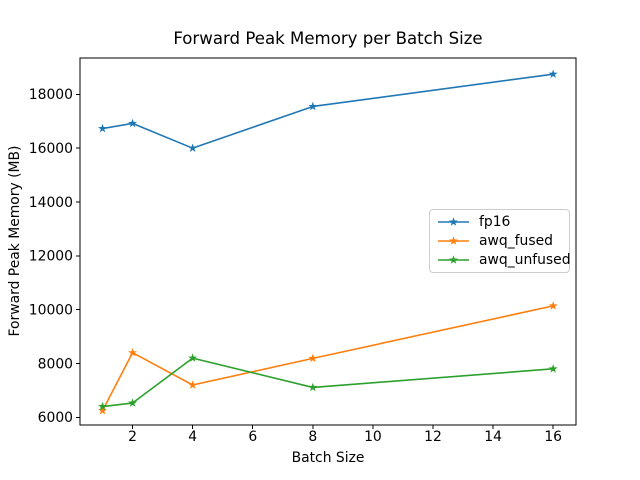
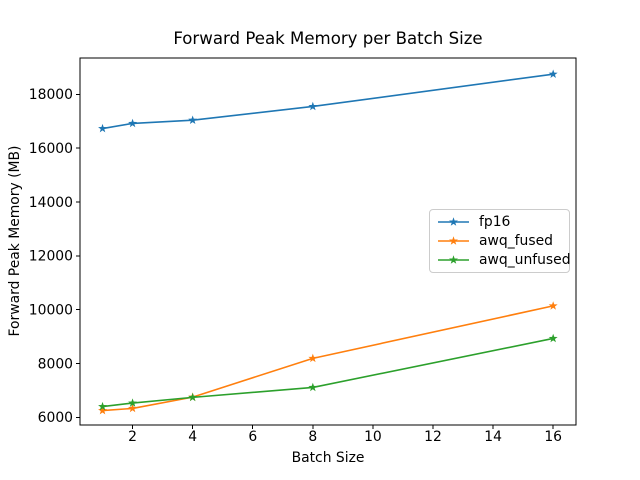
awq_fused/2: 8400 -> 6300
fp16/4: 16000 -> 17000
awq_fused/4: 7200 -> 6800
awq_unfused/4: 8200 -> 6700
awq_unfused/16: 7800 -> 8900
